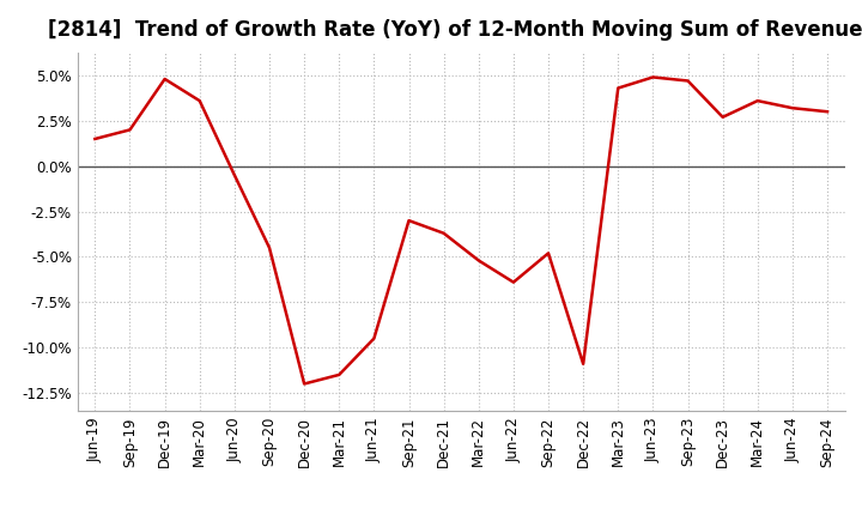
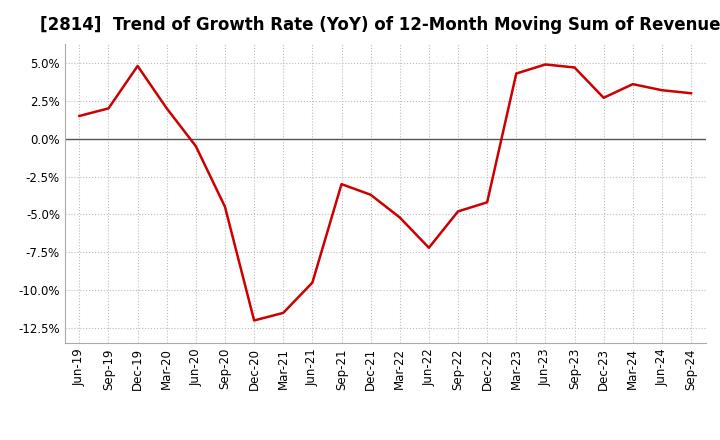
Mar-20: 3.6% -> 2.0%
Jun-22: -6.4% -> -7.2%
Dec-22: -10.9% -> -4.2%
